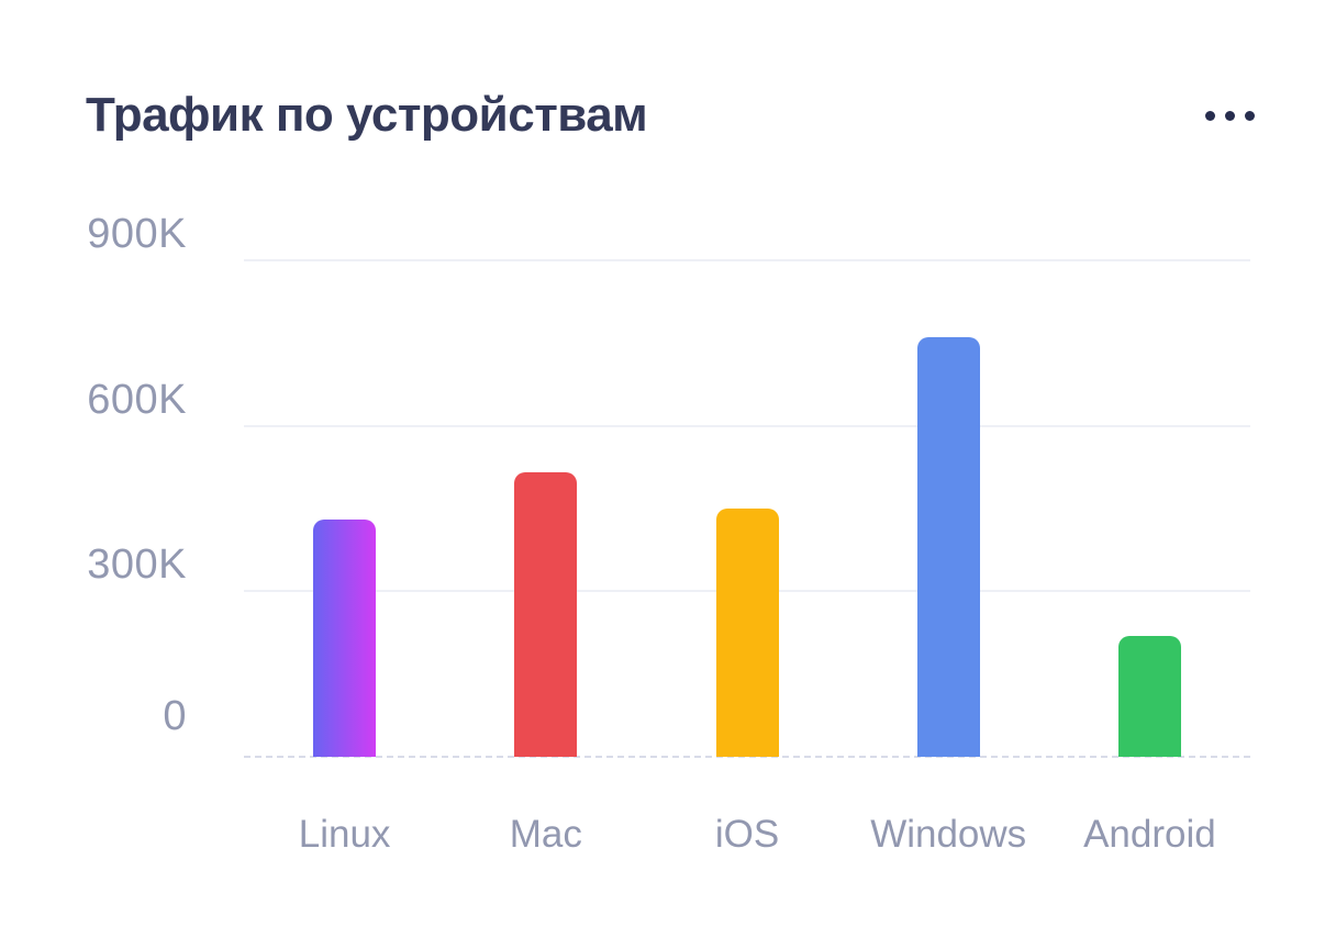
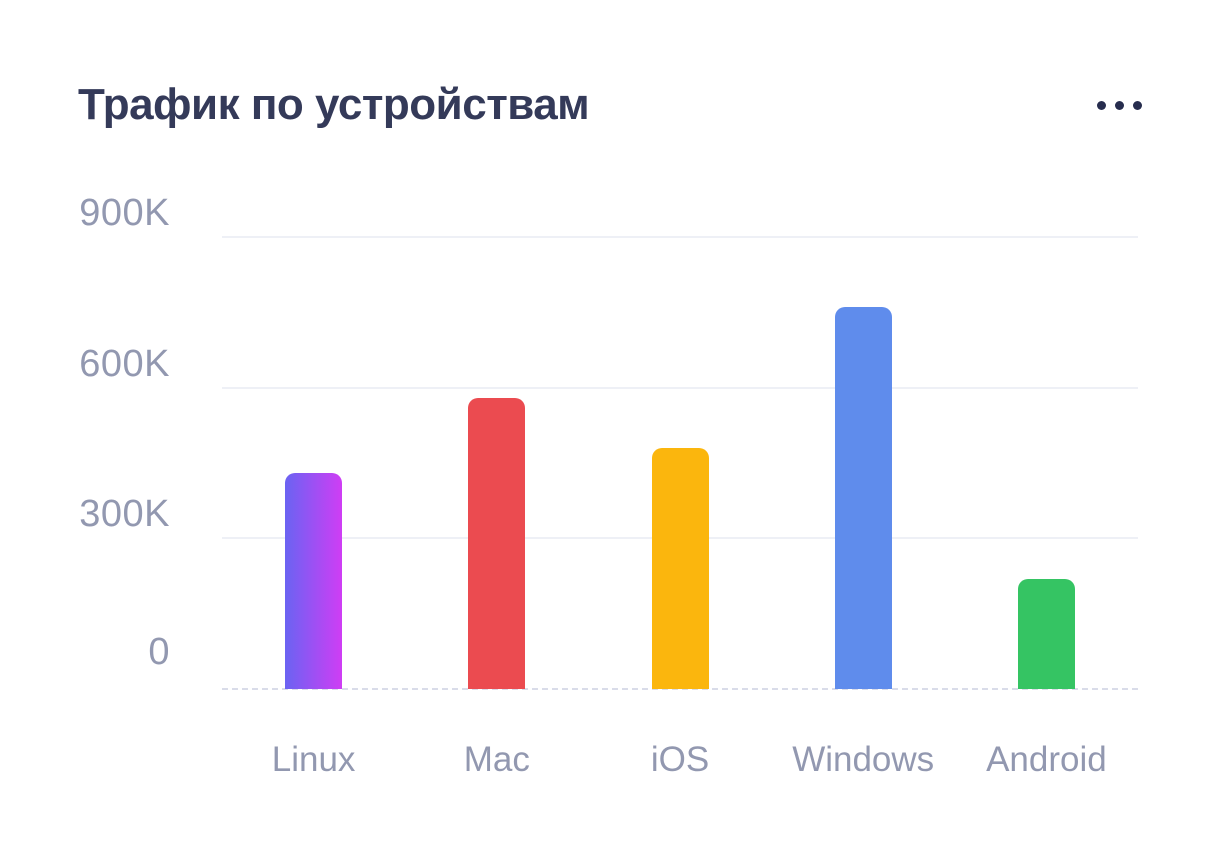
Mac: 520K -> 580K
iOS: 450K -> 480K
